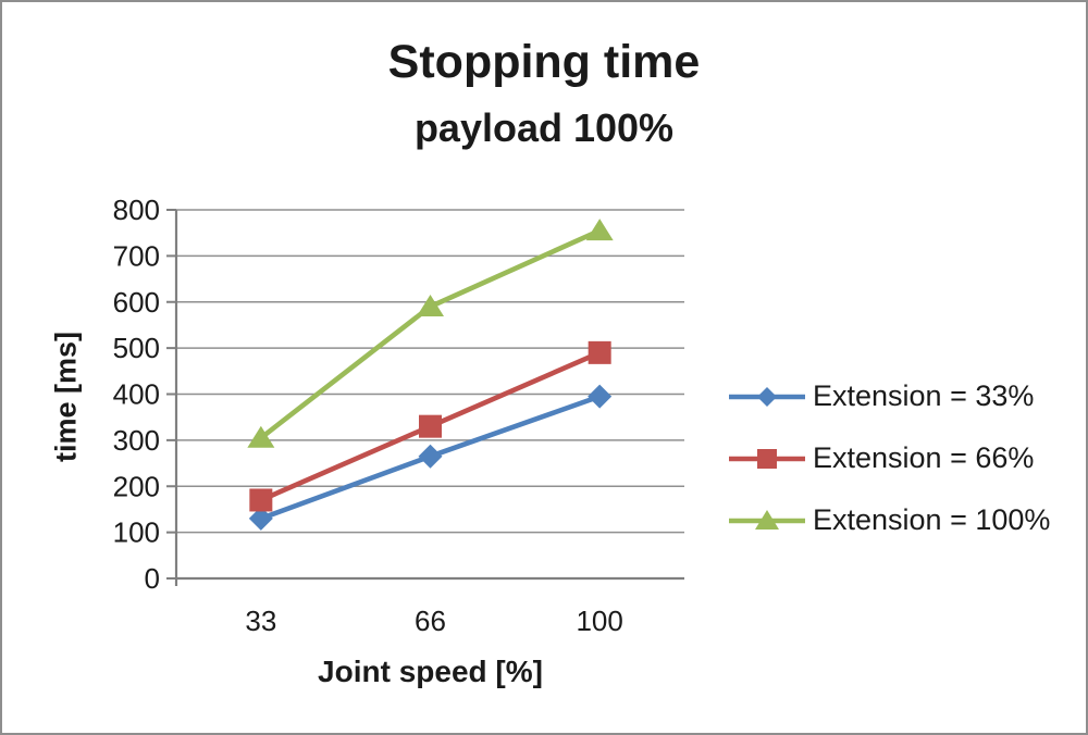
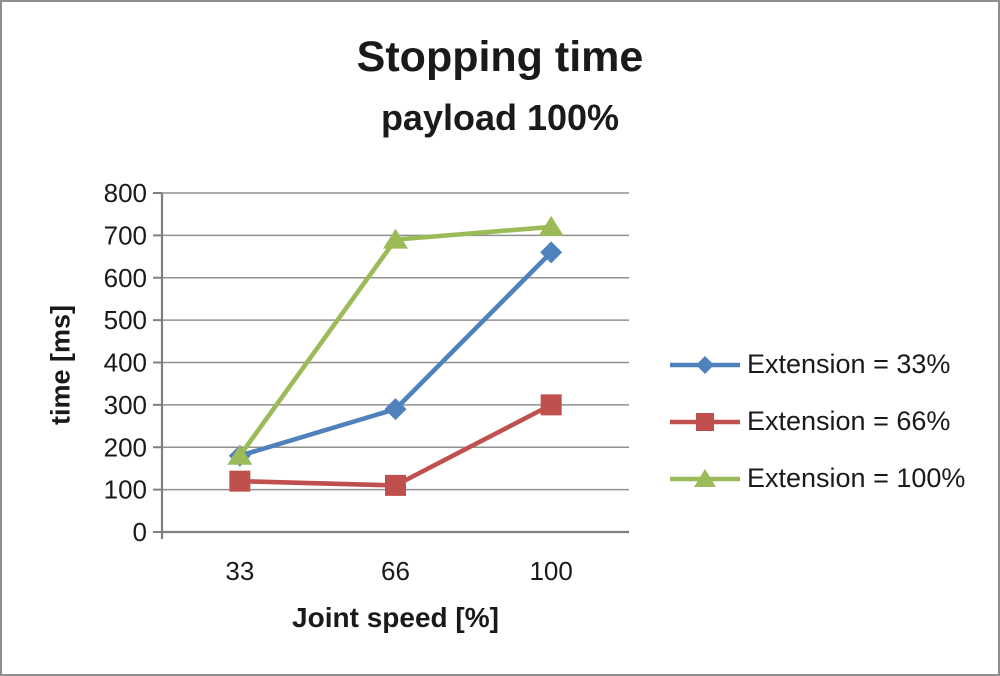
Extension = 33%/33: 130 -> 180
Extension = 66%/33: 170 -> 120
Extension = 100%/33: 300 -> 180
Extension = 33%/66: 260 -> 290
Extension = 66%/66: 330 -> 110
Extension = 100%/66: 590 -> 690
Extension = 33%/100: 400 -> 660
Extension = 66%/100: 490 -> 300
Extension = 100%/100: 760 -> 720
